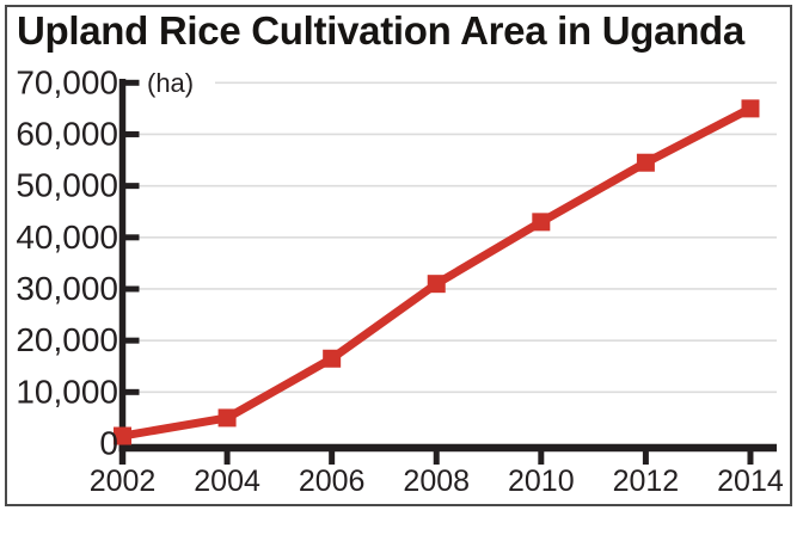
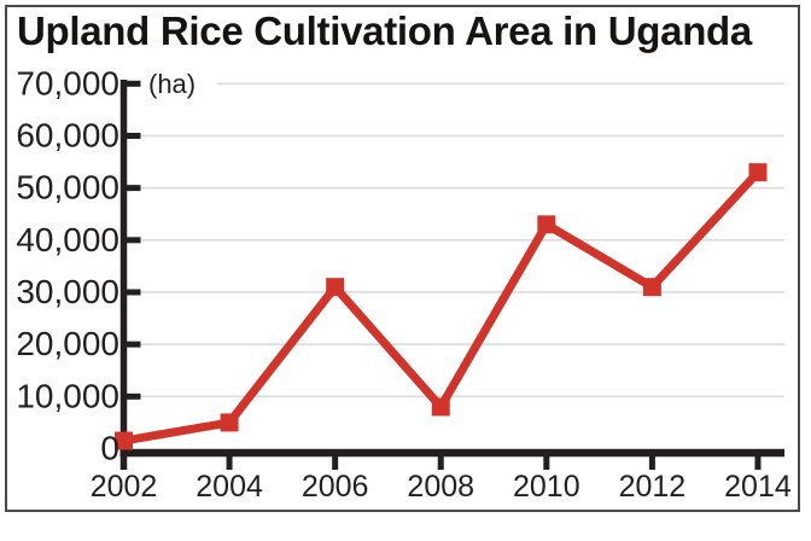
2006: 16000 -> 31000
2008: 31000 -> 8000
2012: 54000 -> 31000
2014: 65000 -> 53000
